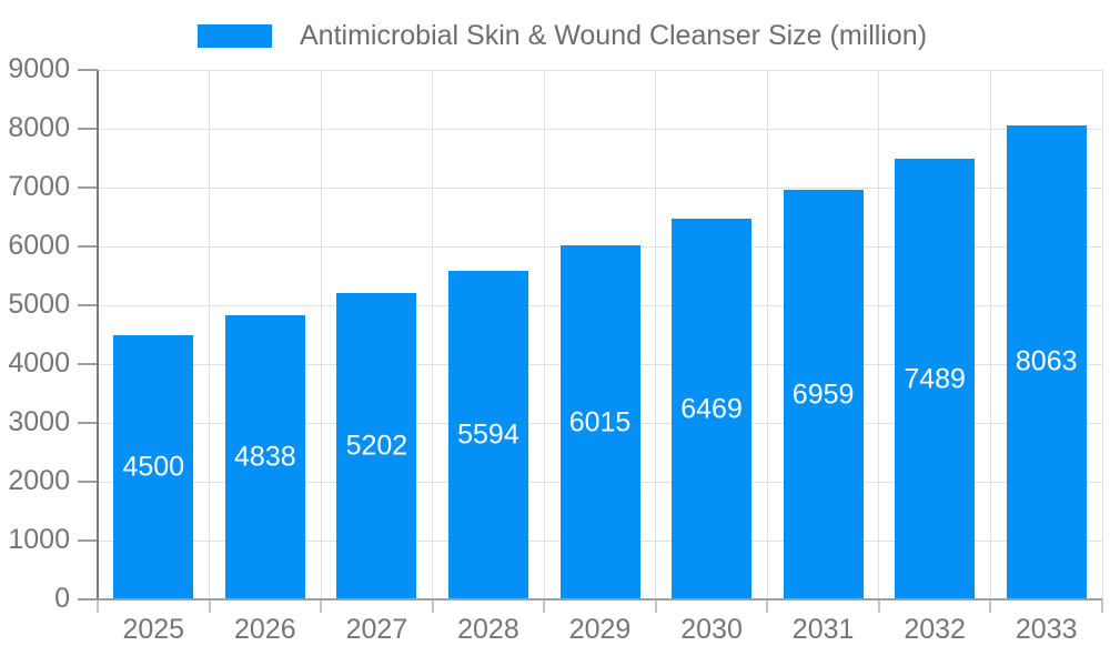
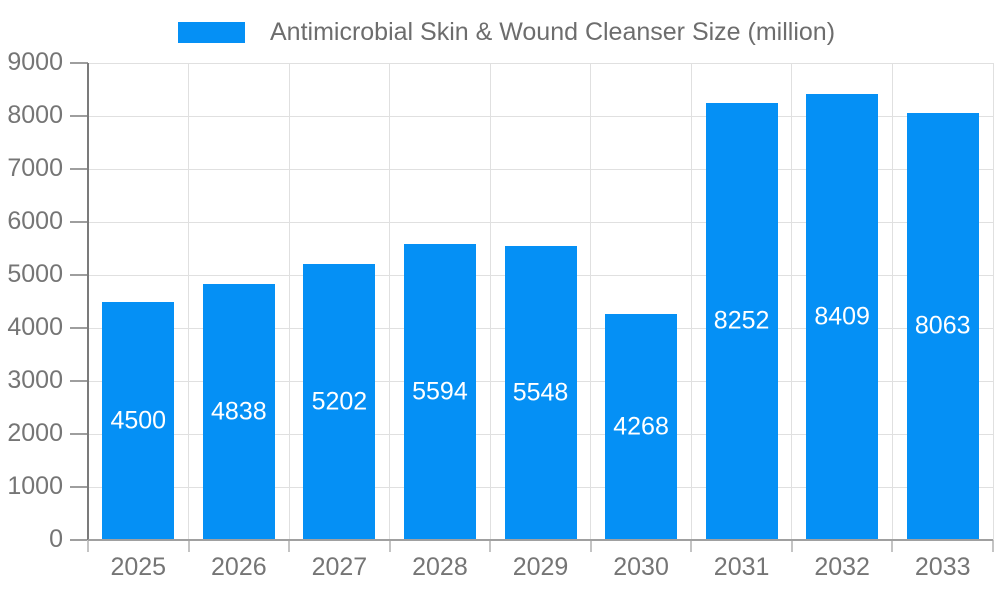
2029: 6015 -> 5548
2030: 6469 -> 4268
2031: 6959 -> 8252
2032: 7489 -> 8409
